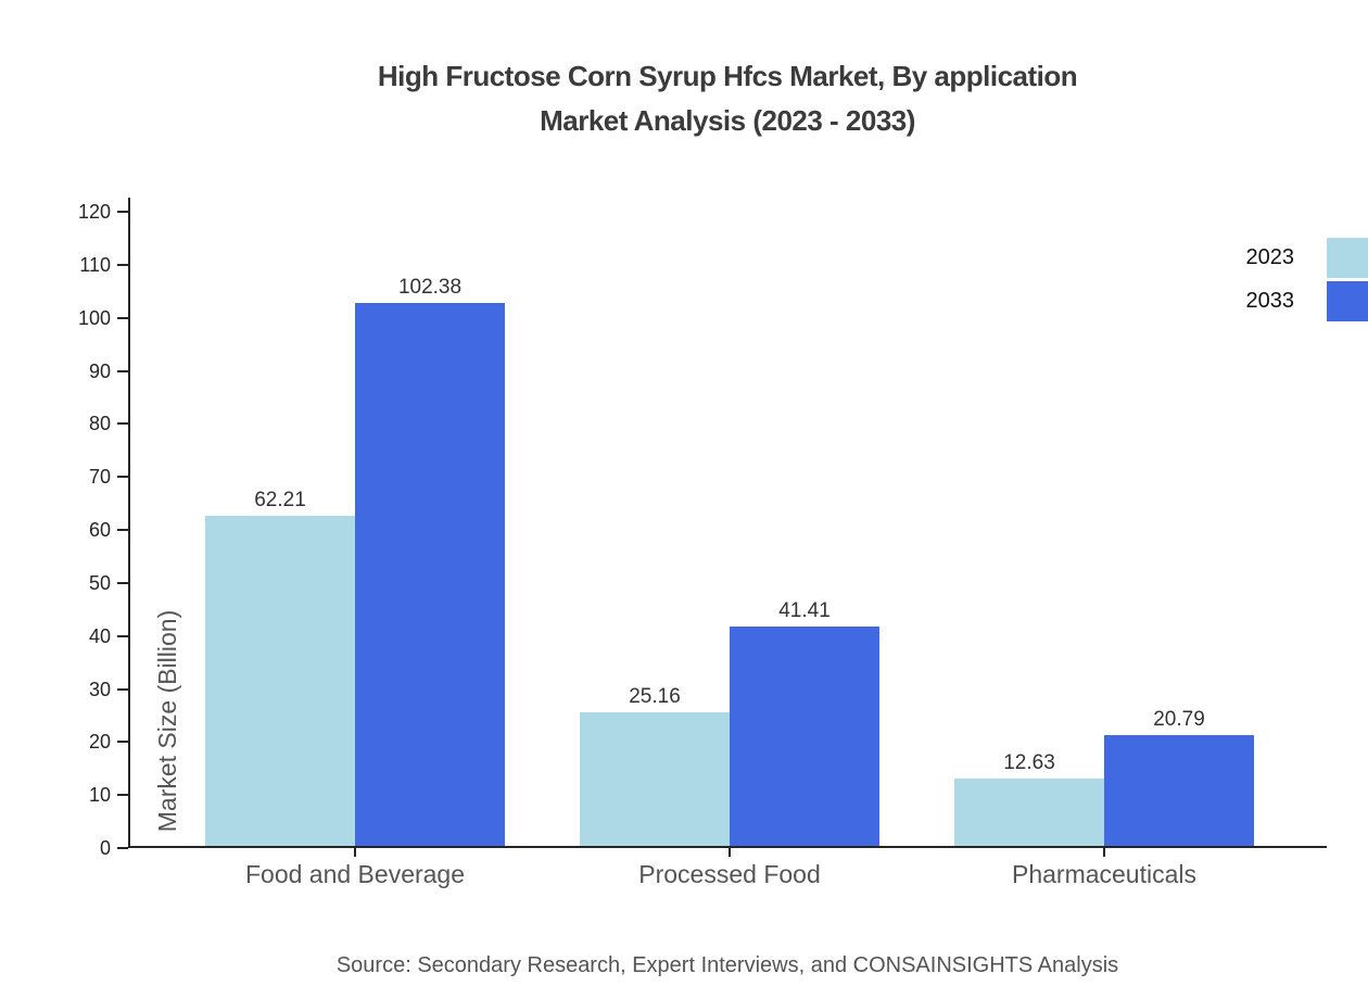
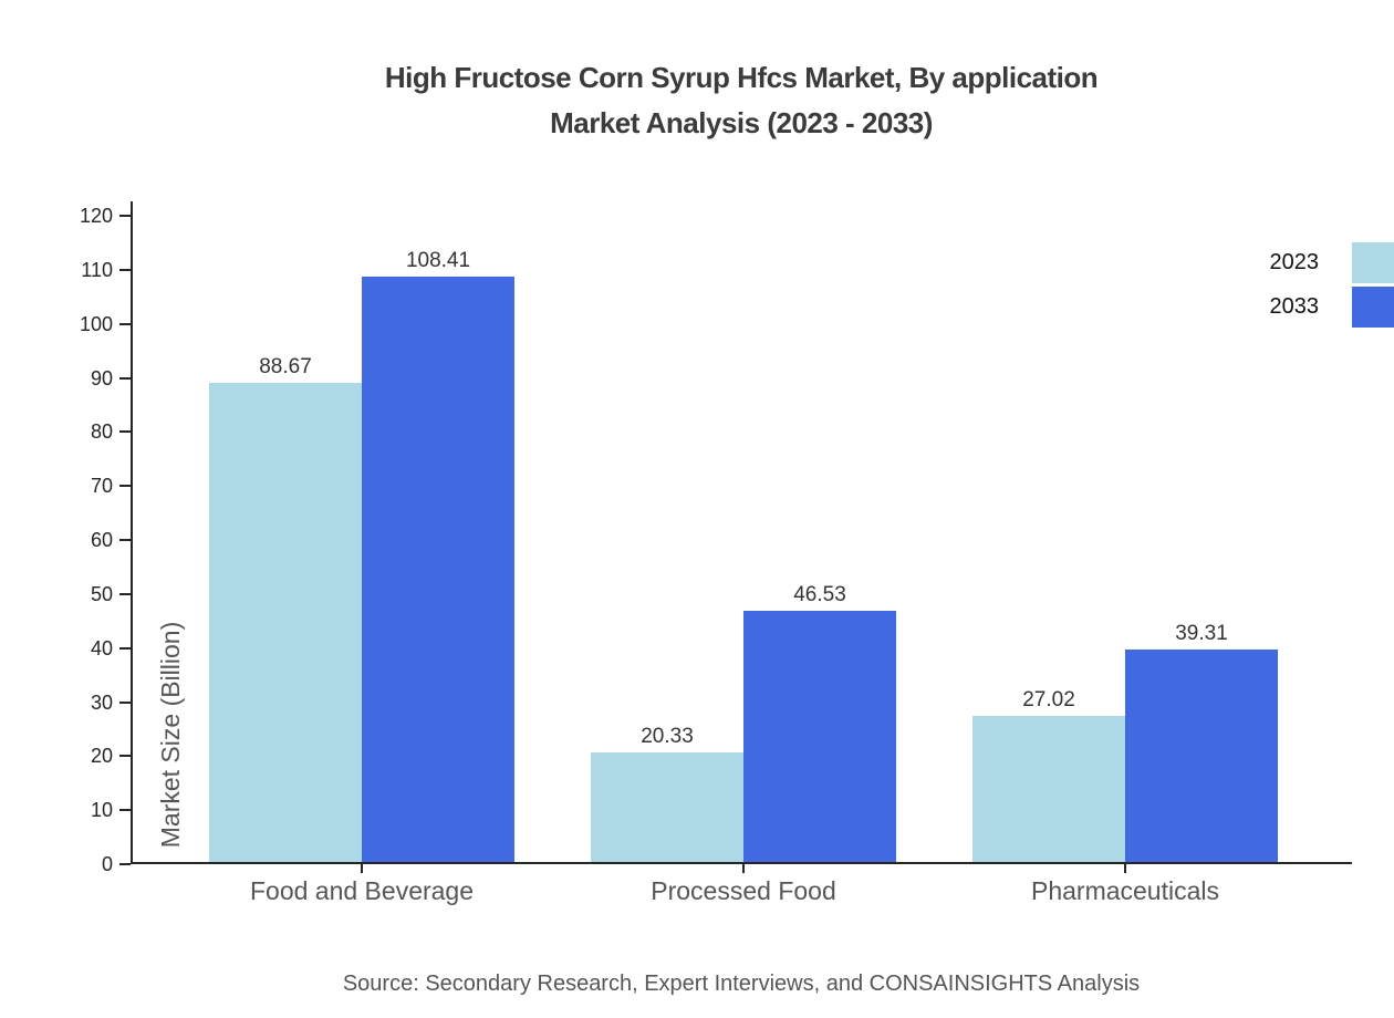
2023/Food and Beverage: 62.21 -> 88.67
2033/Food and Beverage: 102.38 -> 108.41
2023/Processed Food: 25.16 -> 20.33
2033/Processed Food: 41.41 -> 46.53
2023/Pharmaceuticals: 12.63 -> 27.02
2033/Pharmaceuticals: 20.79 -> 39.31
